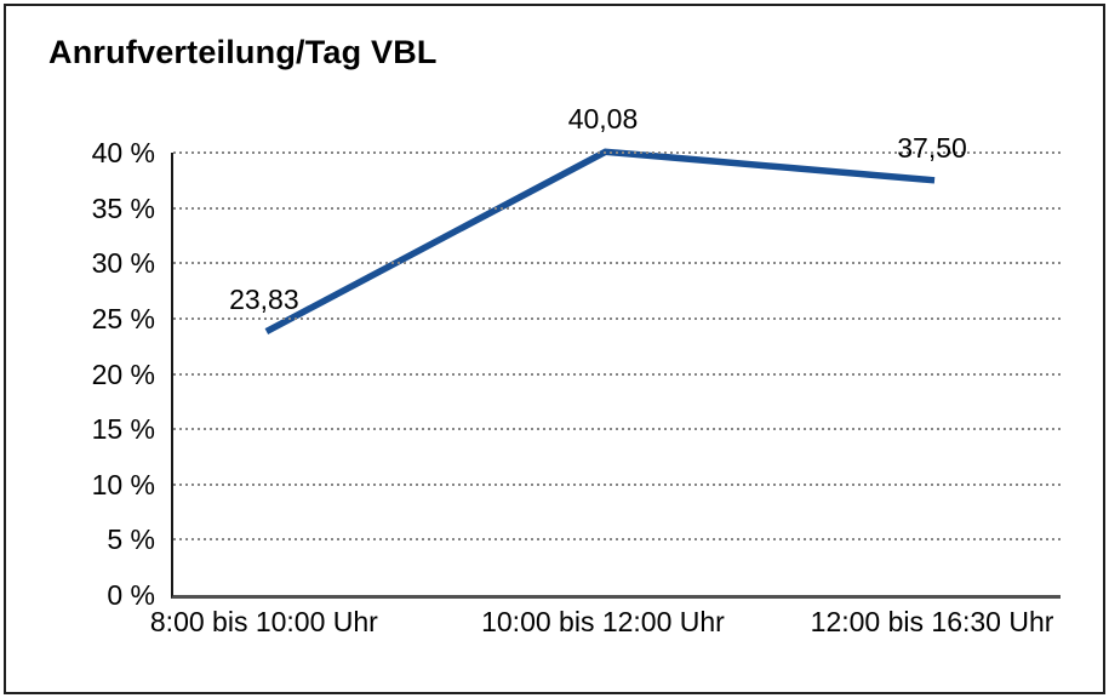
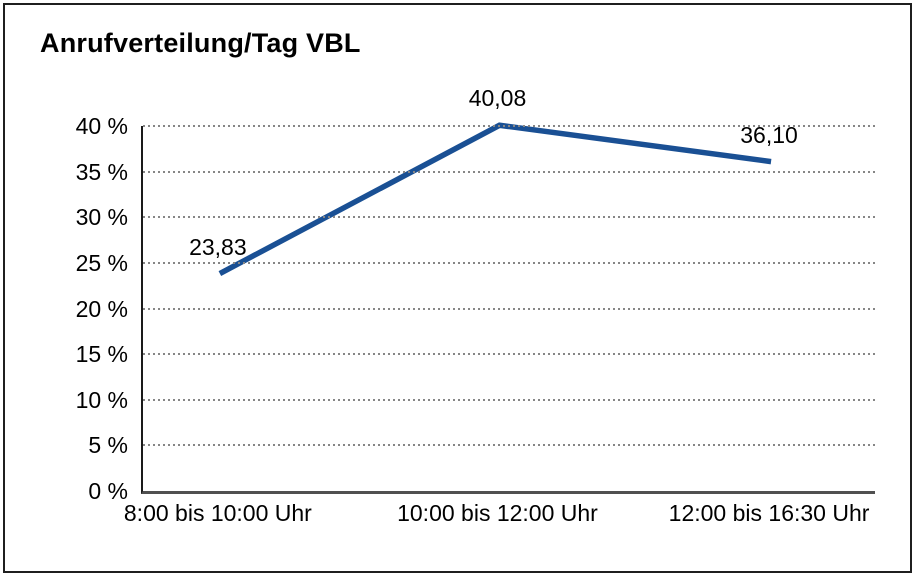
12:00 bis 16:30 Uhr: 37,50 -> 36,10
